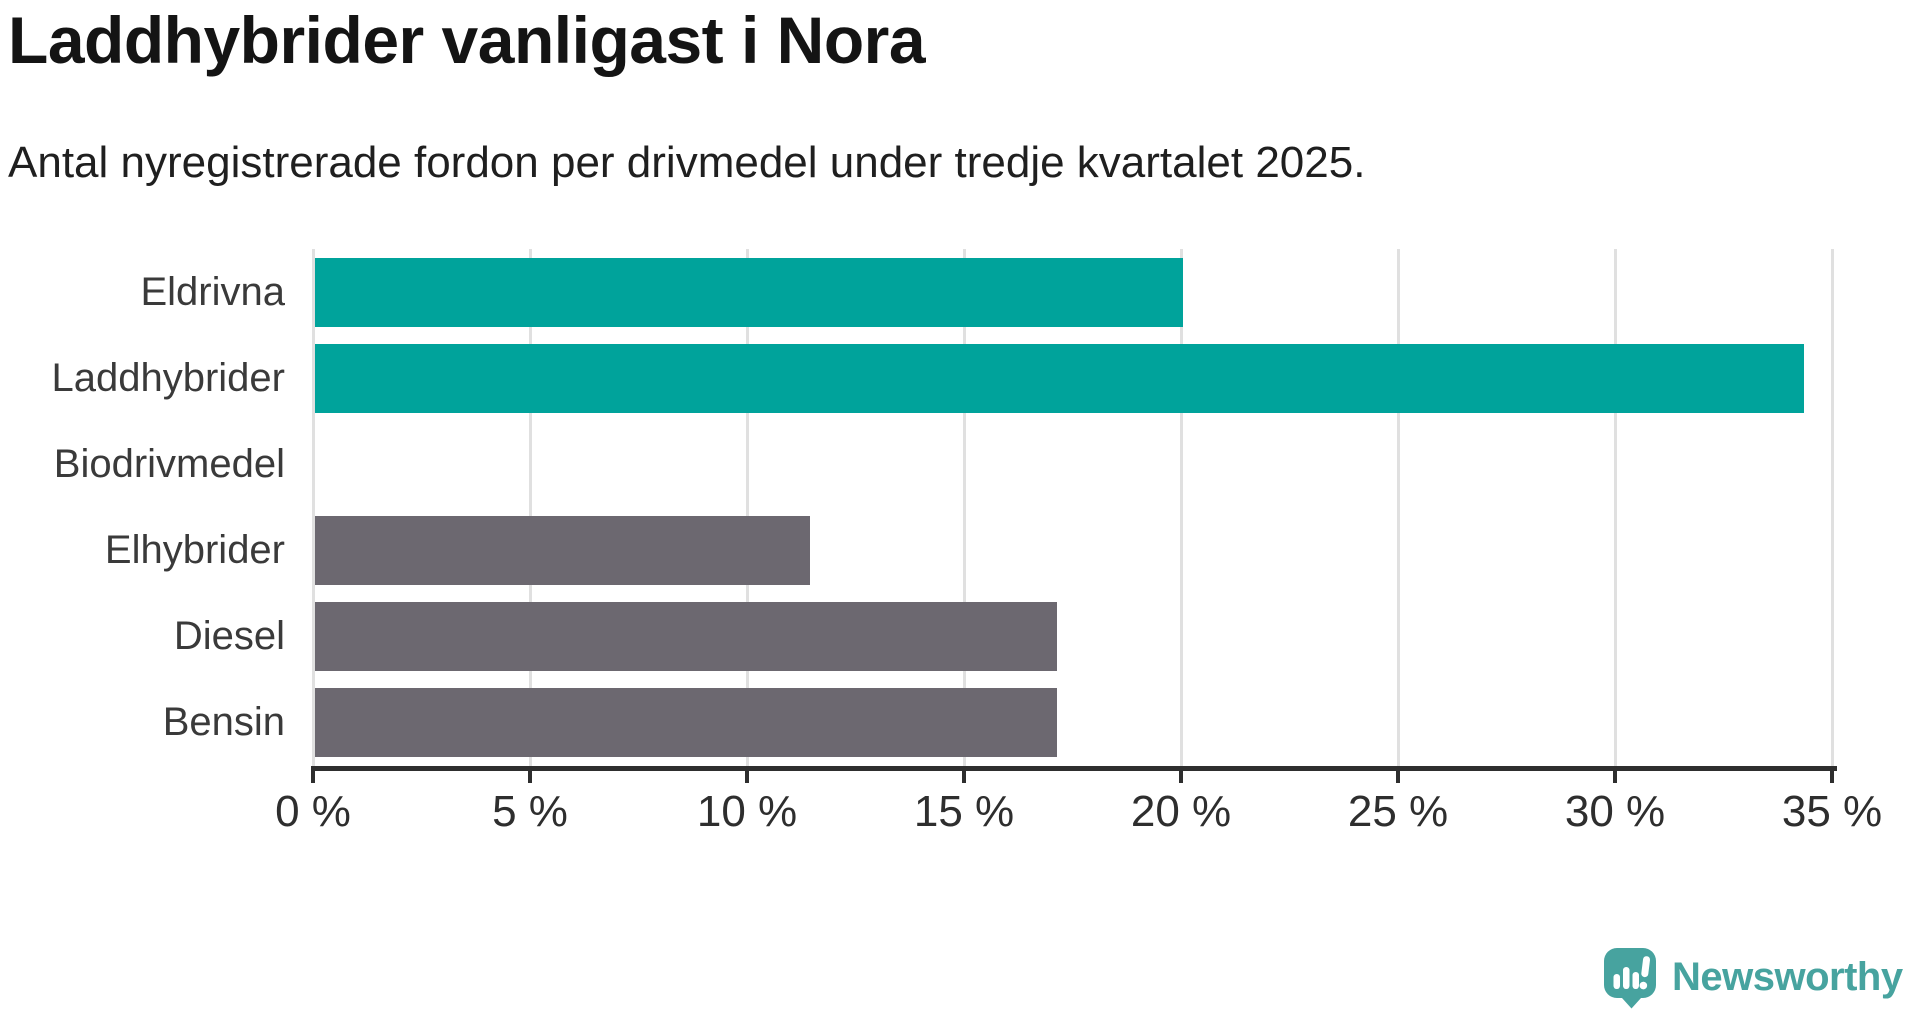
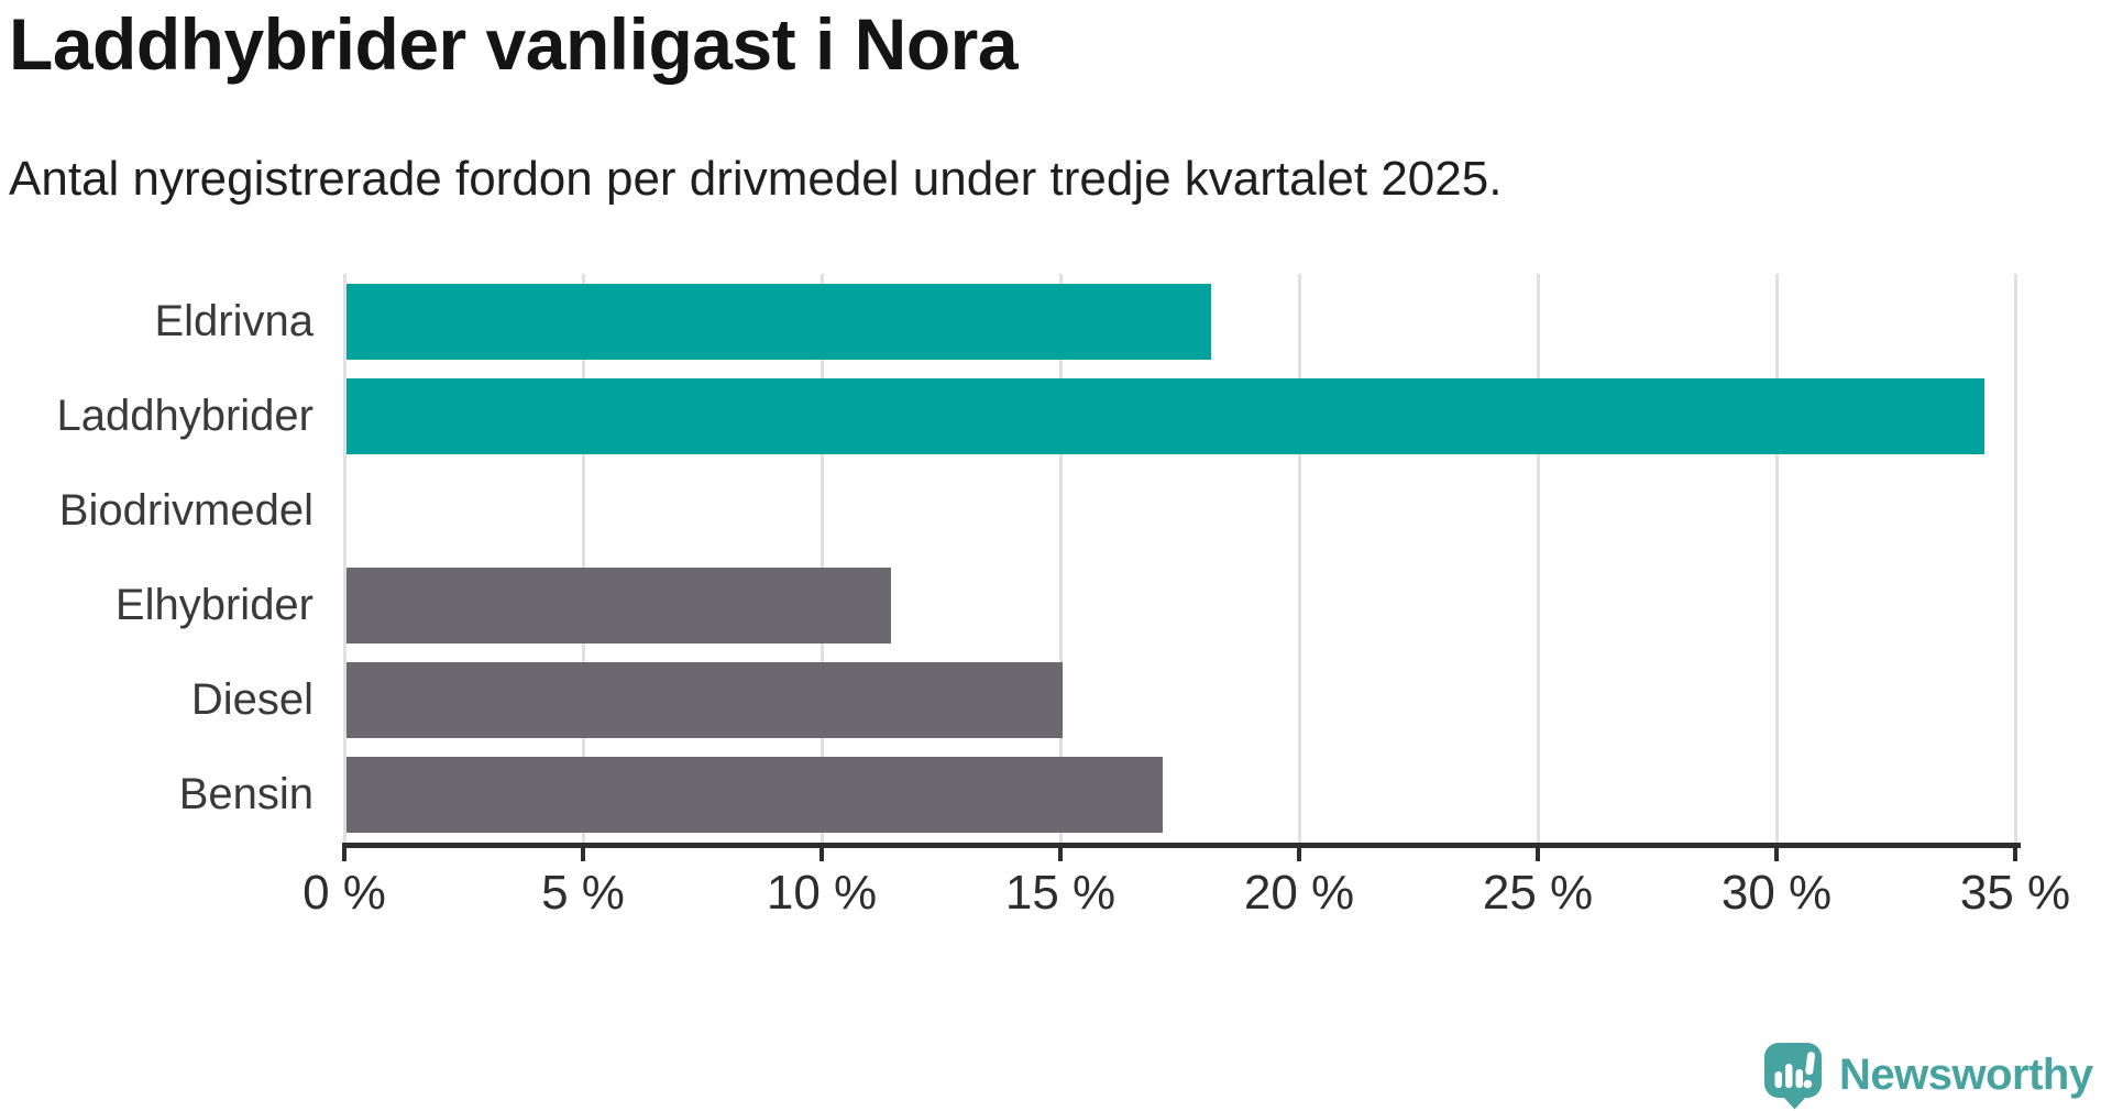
Eldrivna: 20.0% -> 18.1%
Diesel: 17.1% -> 15.0%
